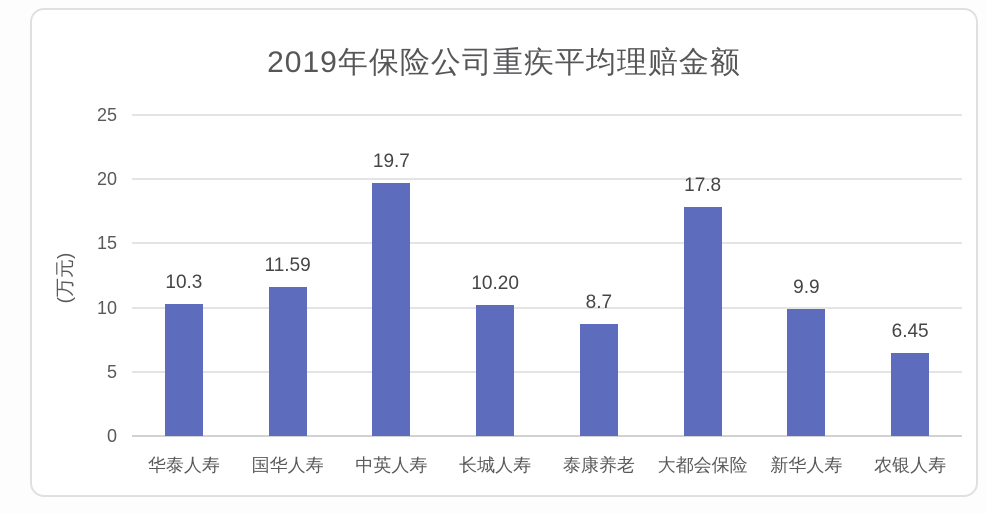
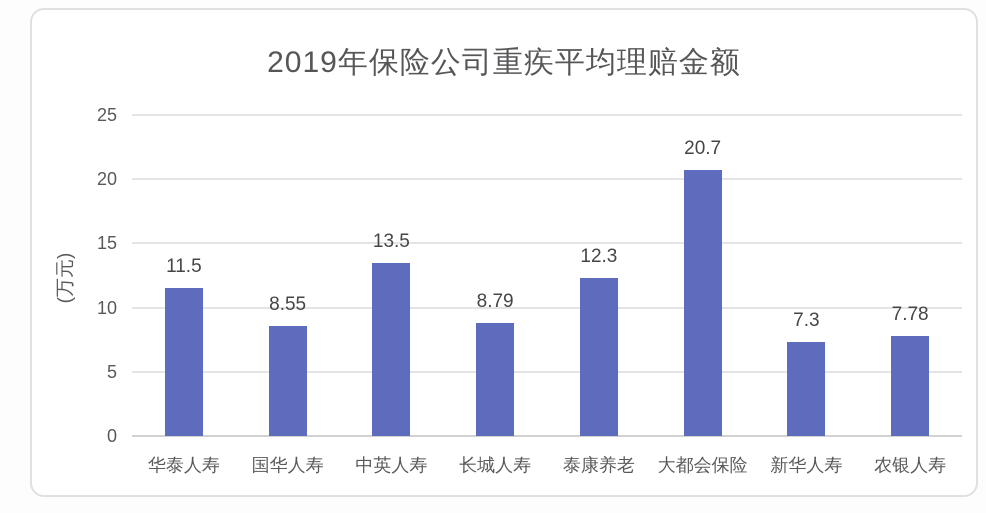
华泰人寿: 10.3 -> 11.5
国华人寿: 11.59 -> 8.55
中英人寿: 19.7 -> 13.5
长城人寿: 10.20 -> 8.79
泰康养老: 8.7 -> 12.3
大都会保险: 17.8 -> 20.7
新华人寿: 9.9 -> 7.3
农银人寿: 6.45 -> 7.78
